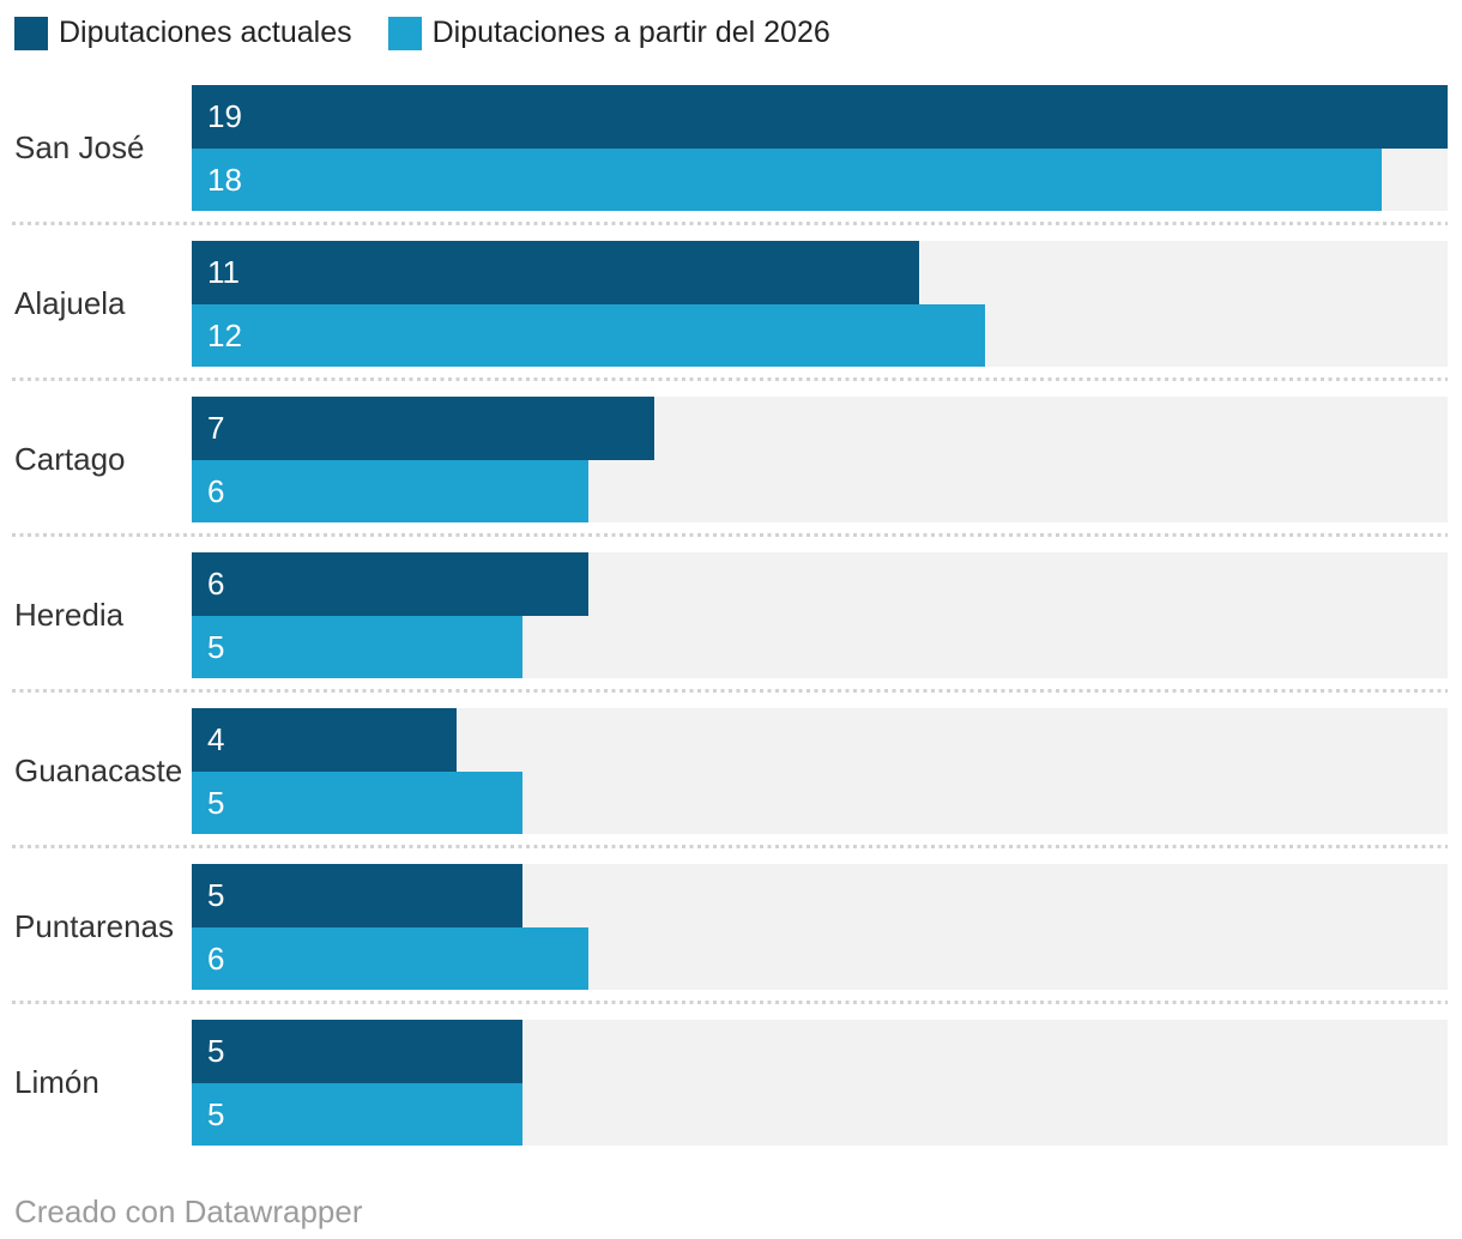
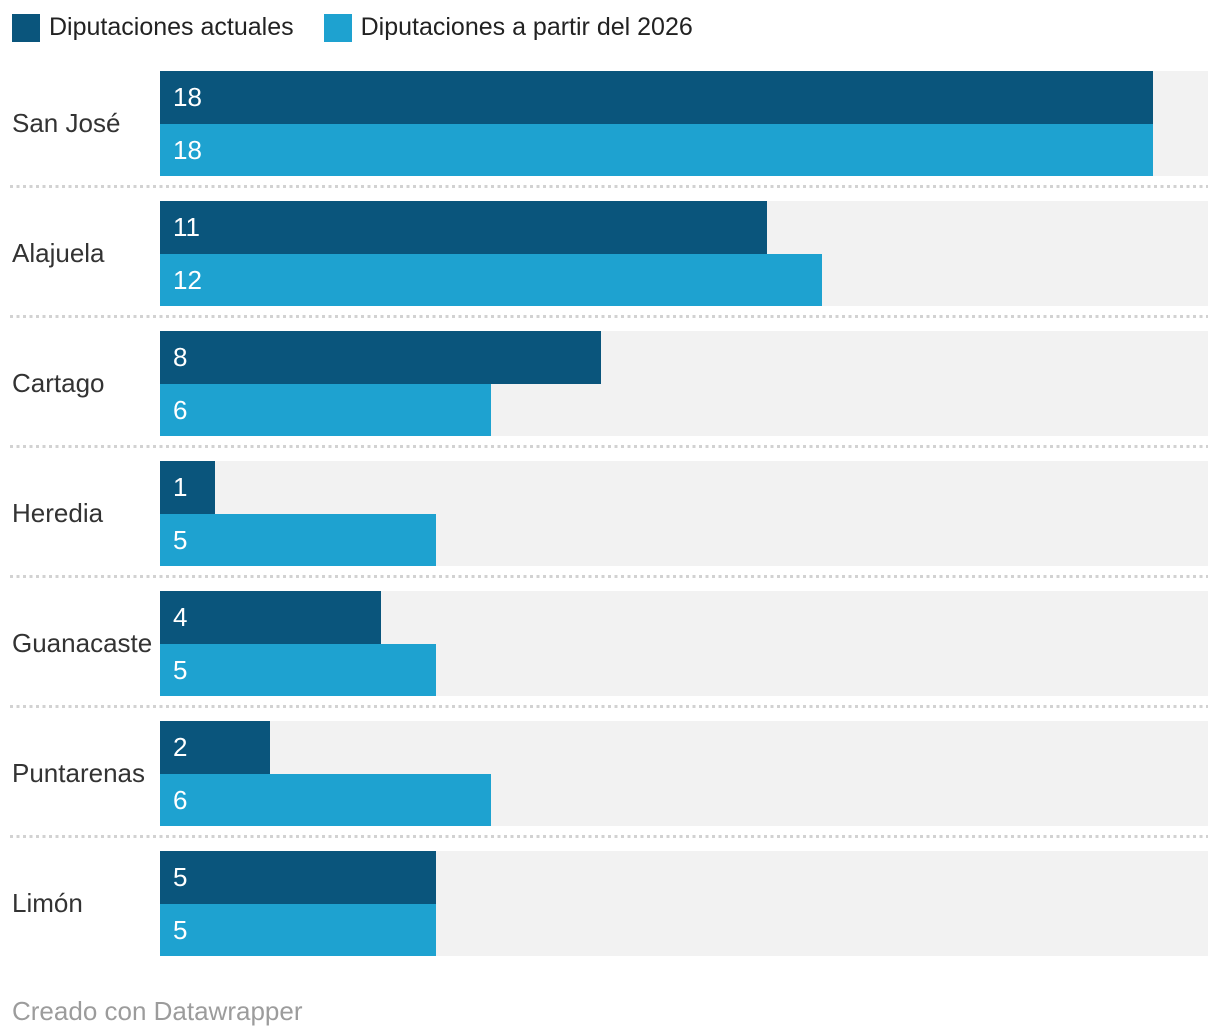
Diputaciones actuales/San José: 19 -> 18
Diputaciones actuales/Cartago: 7 -> 8
Diputaciones actuales/Heredia: 6 -> 1
Diputaciones actuales/Puntarenas: 5 -> 2
